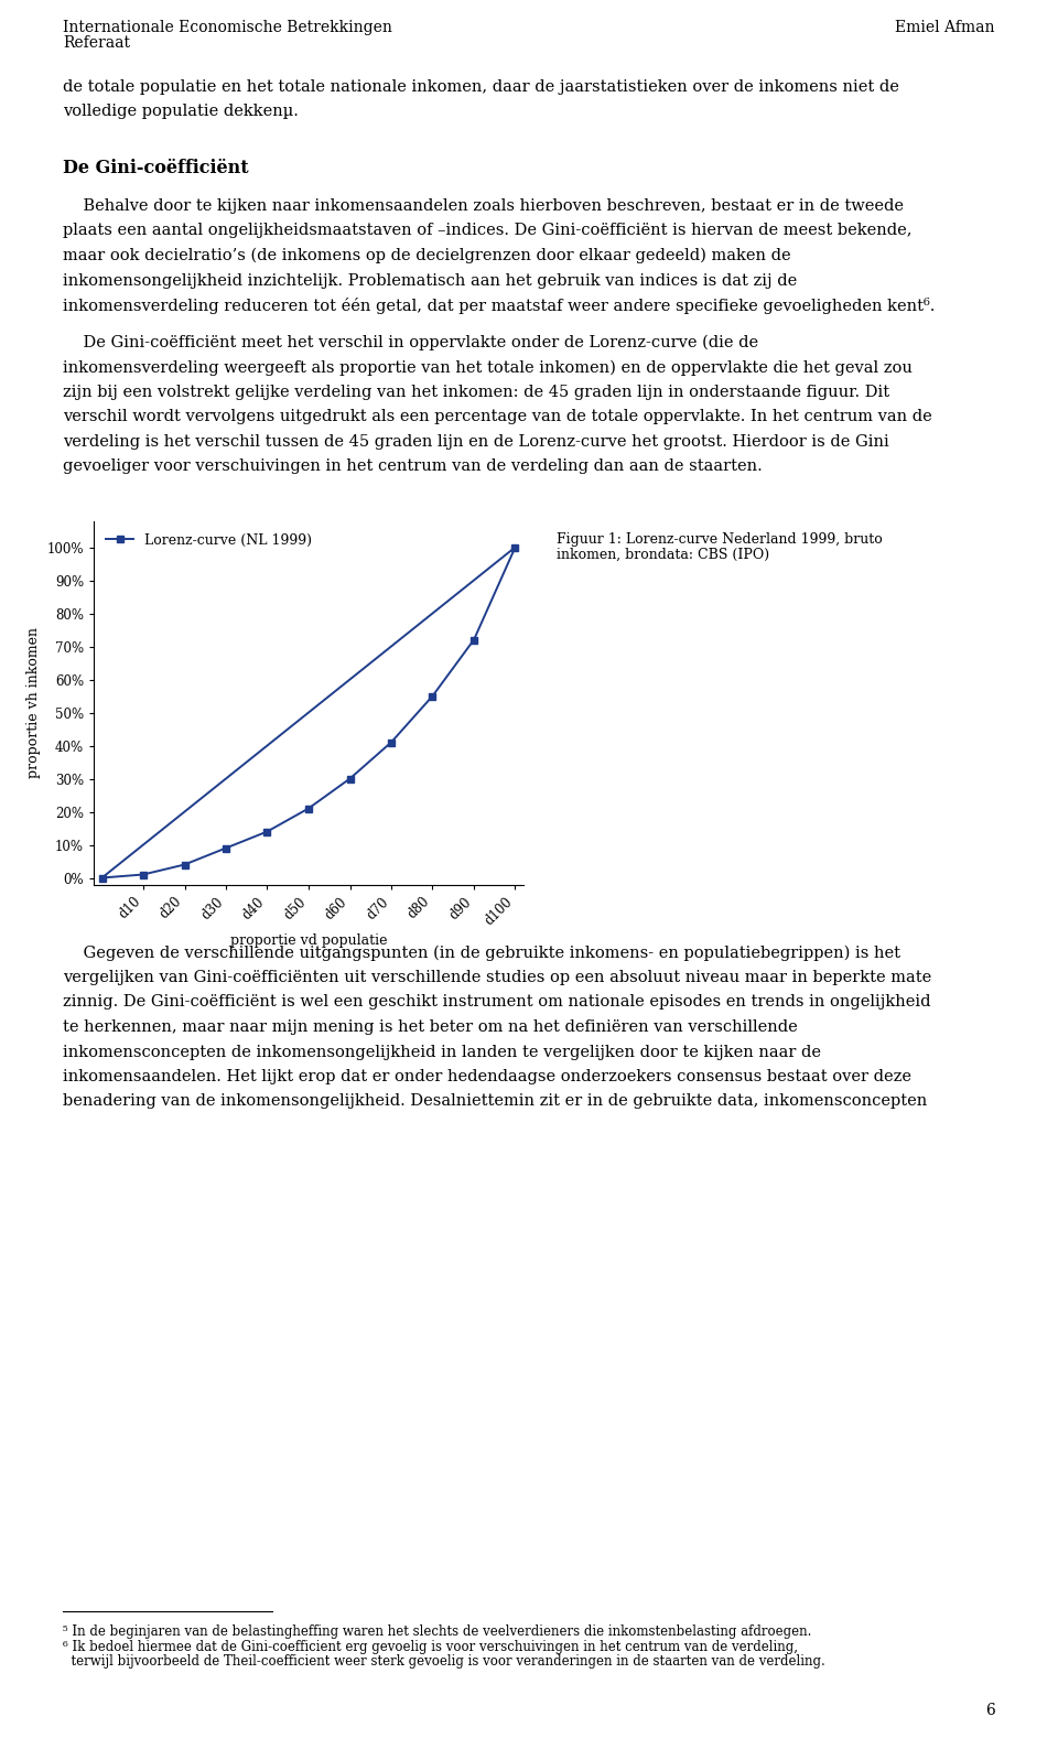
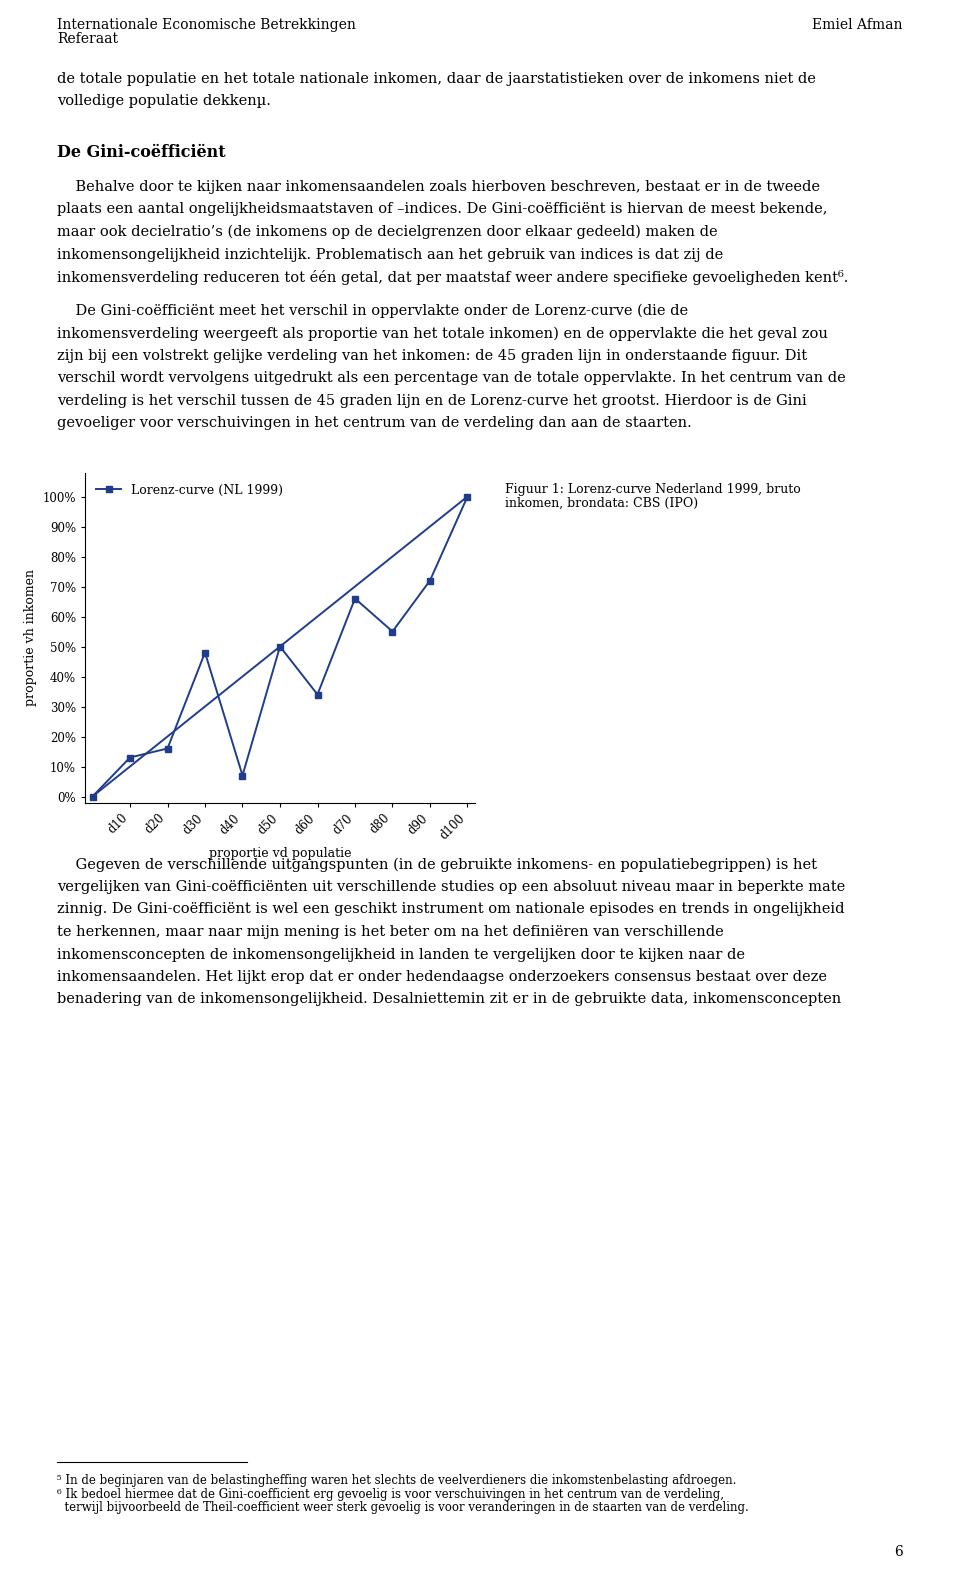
d10: 1% -> 13%
d20: 4% -> 16%
d30: 9% -> 48%
d40: 14% -> 7%
d50: 21% -> 50%
d60: 30% -> 34%
d70: 41% -> 66%
